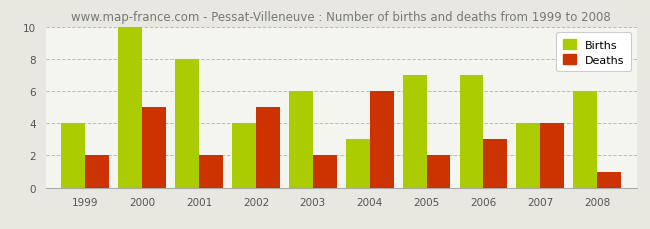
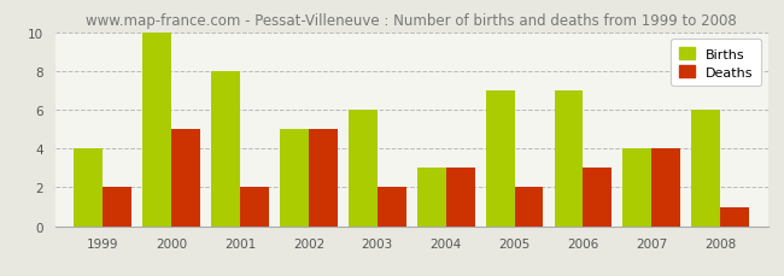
Births/2002: 4 -> 5
Deaths/2004: 6 -> 3
